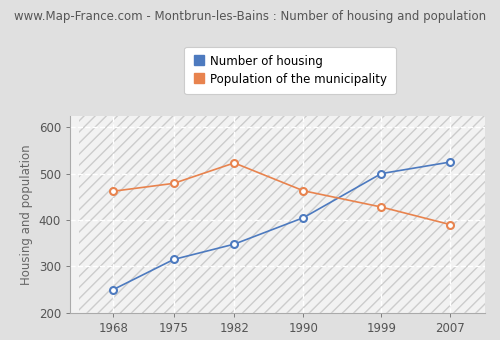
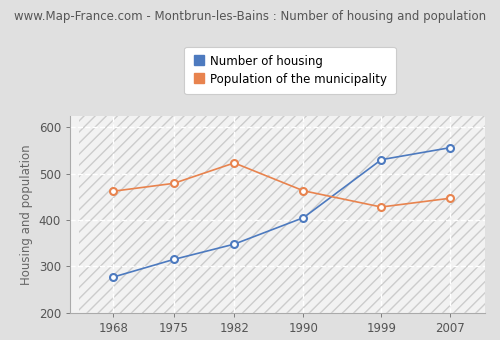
Number of housing/1968: 250 -> 277
Number of housing/1999: 500 -> 530
Number of housing/2007: 525 -> 556
Population of the municipality/2007: 390 -> 447
